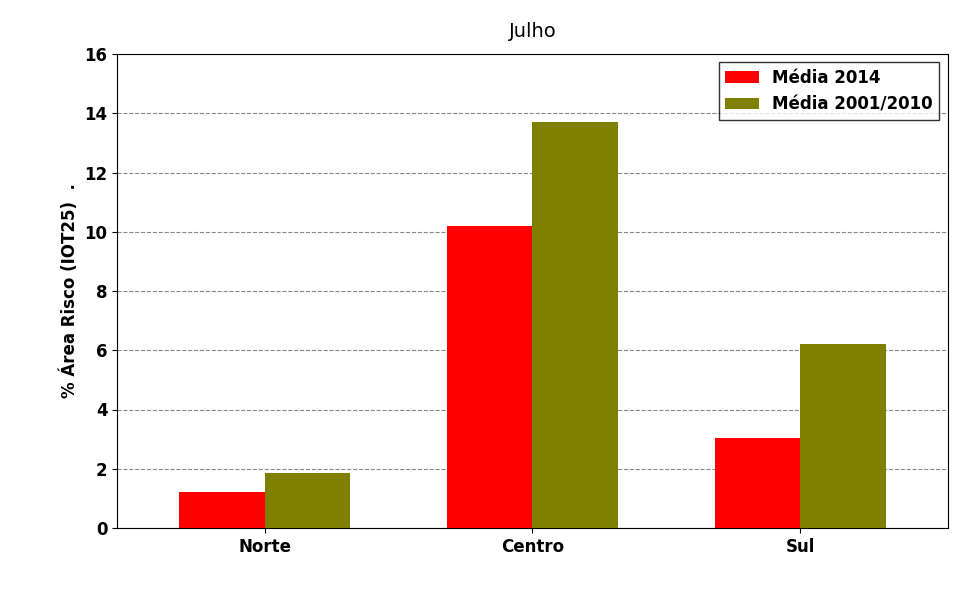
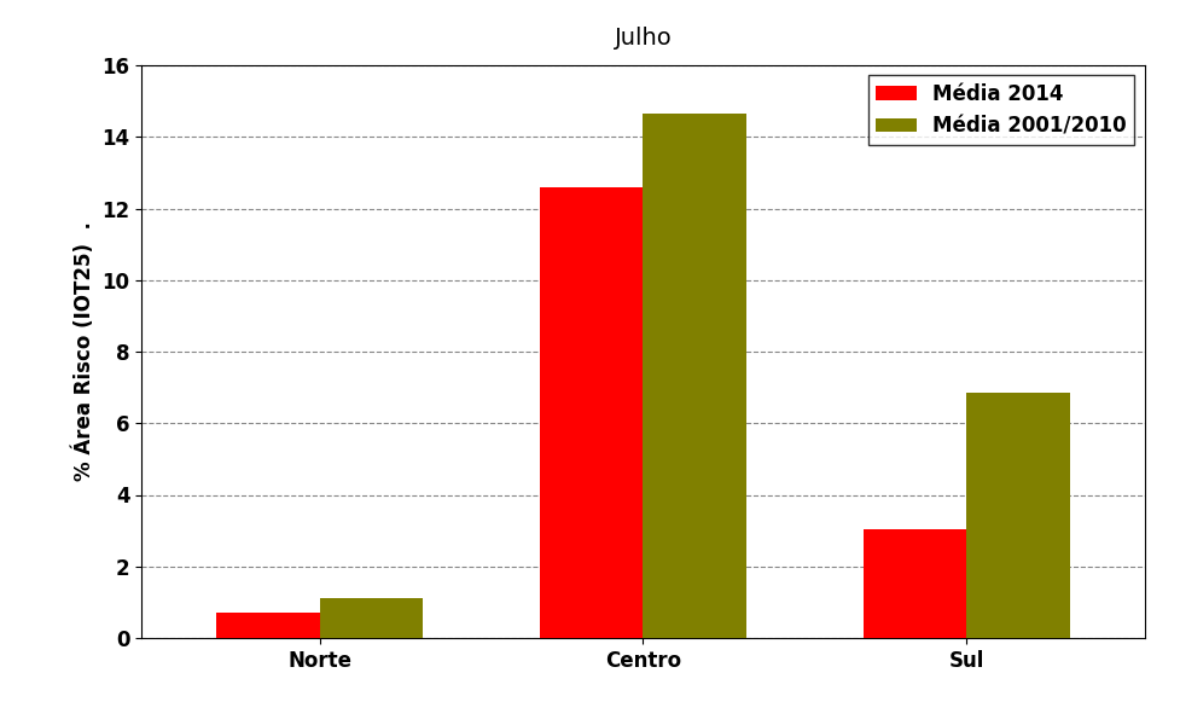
Média 2014/Norte: 1.20 -> 0.70
Média 2001/2010/Norte: 1.85 -> 1.10
Média 2014/Centro: 10.20 -> 12.60
Média 2001/2010/Centro: 13.70 -> 14.65
Média 2001/2010/Sul: 6.20 -> 6.85
